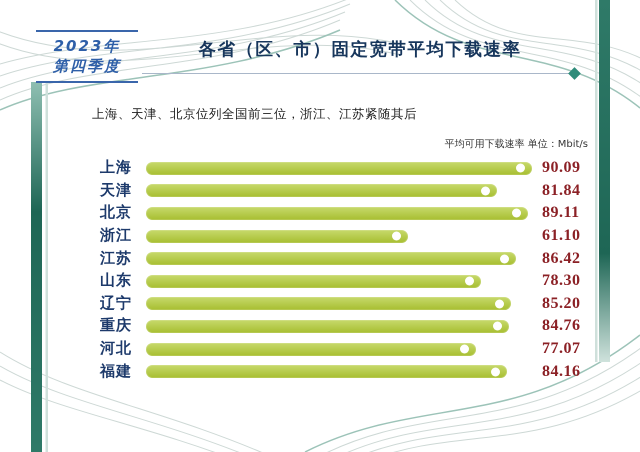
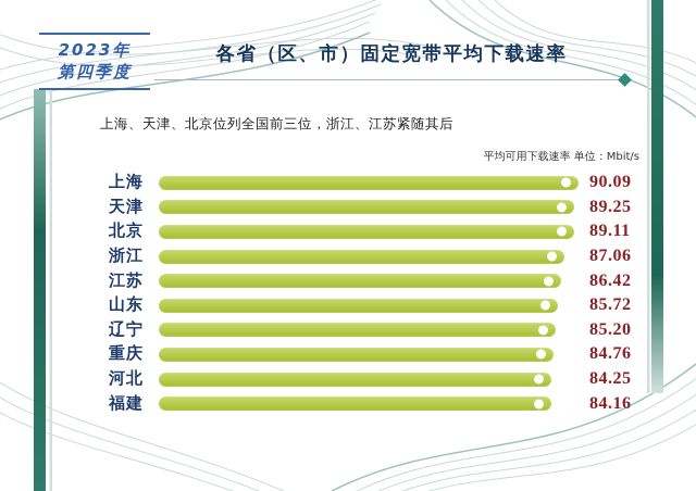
天津: 81.84 -> 89.25
浙江: 61.10 -> 87.06
山东: 78.30 -> 85.72
河北: 77.07 -> 84.25
